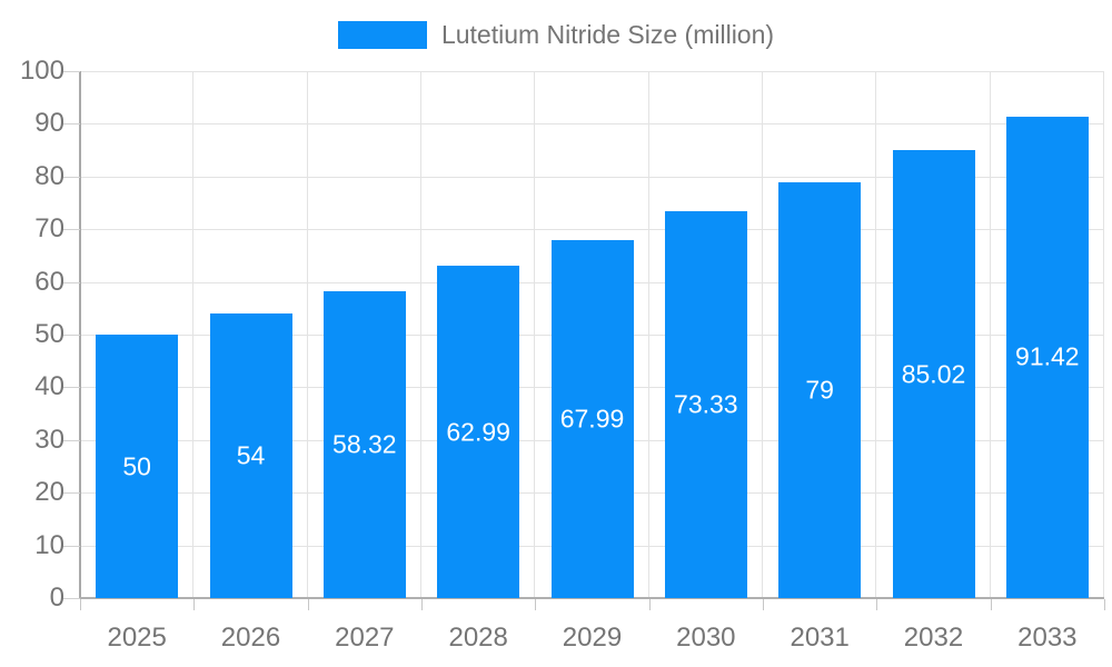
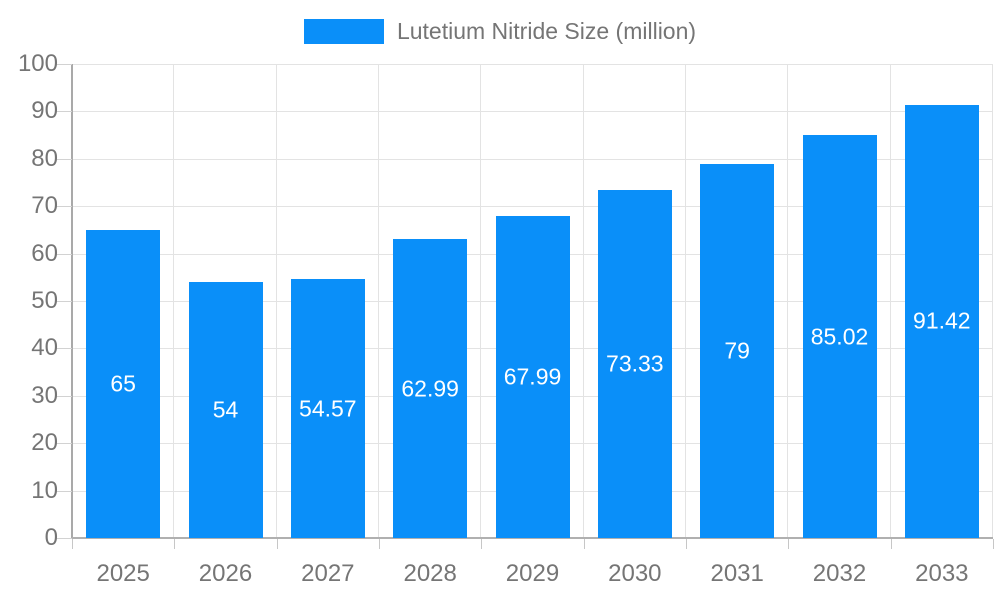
2025: 50 -> 65
2027: 58.32 -> 54.57
